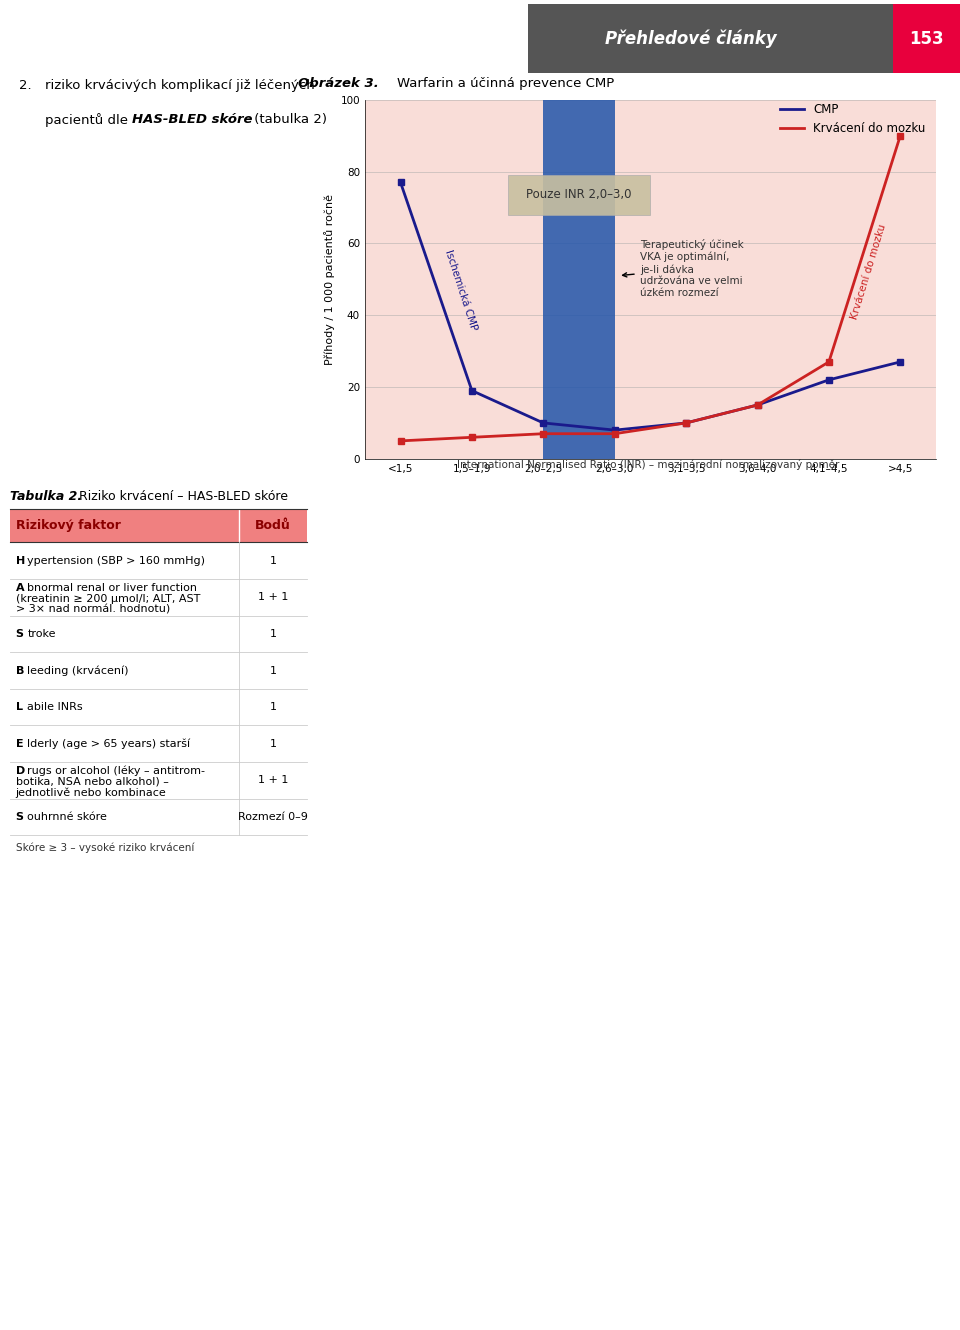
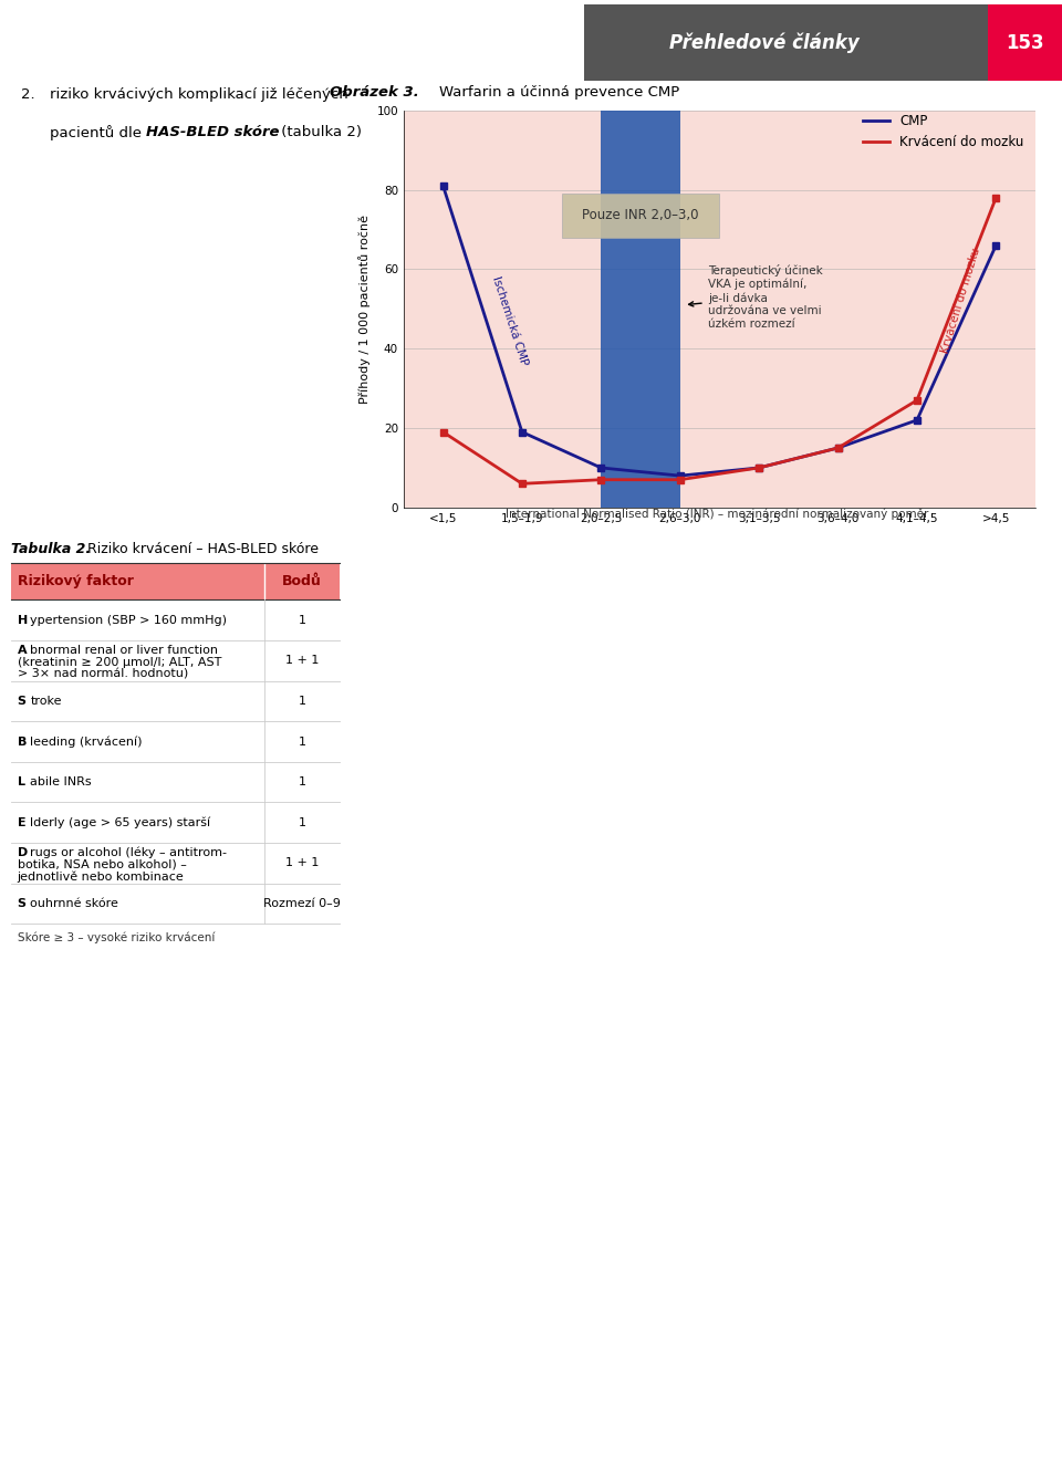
CMP/<1,5: 77 -> 81
Krvácení do mozku/<1,5: 5 -> 19
CMP/>4,5: 27 -> 66
Krvácení do mozku/>4,5: 90 -> 78
